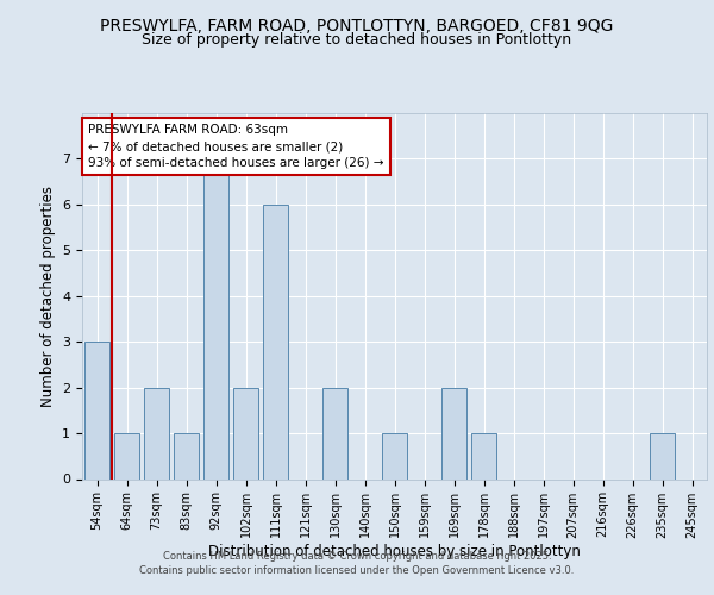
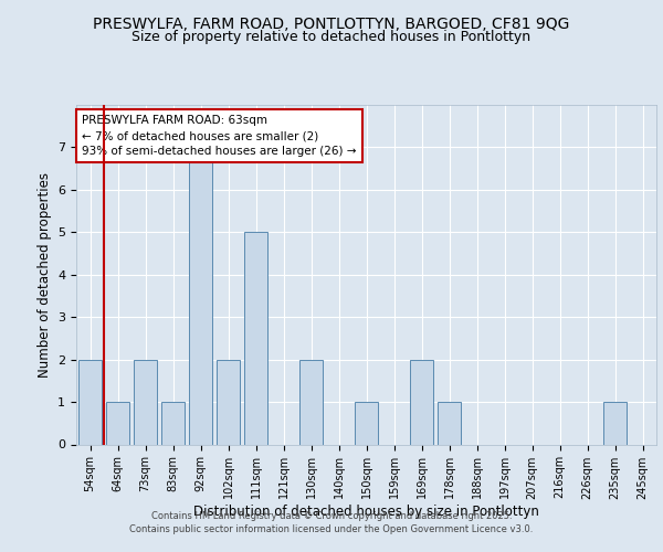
54sqm: 3 -> 2
111sqm: 6 -> 5
